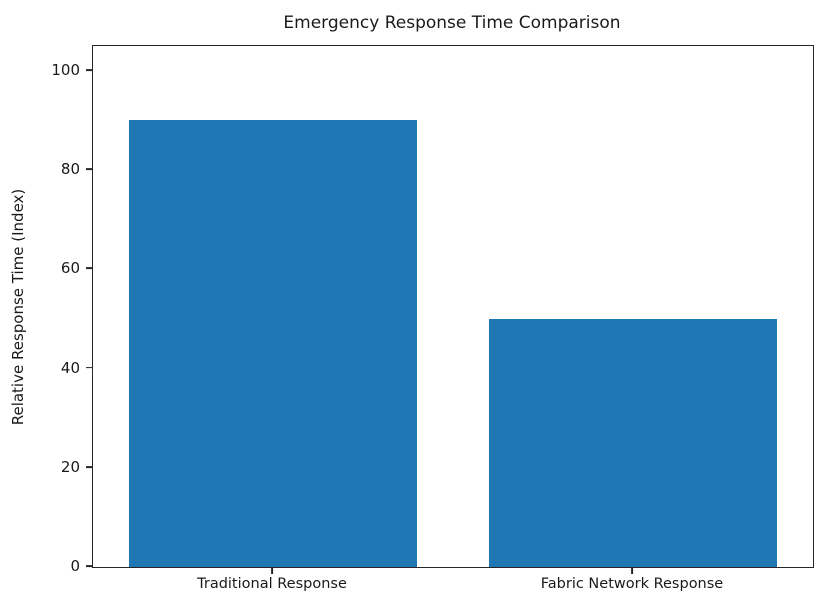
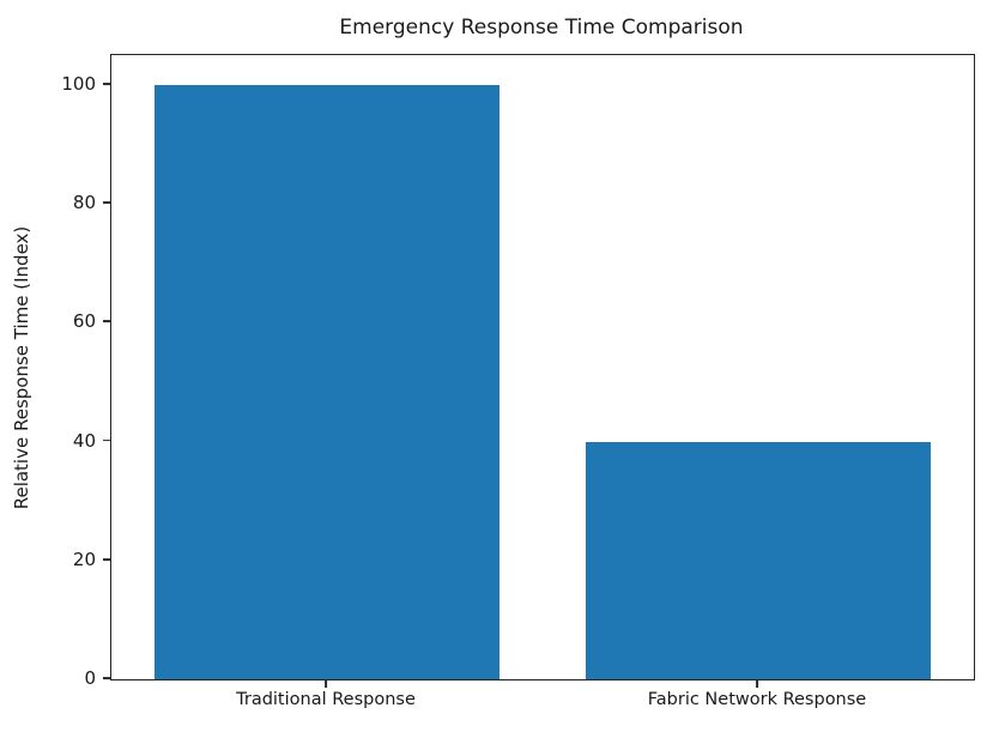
Traditional Response: 90 -> 100
Fabric Network Response: 50 -> 40
